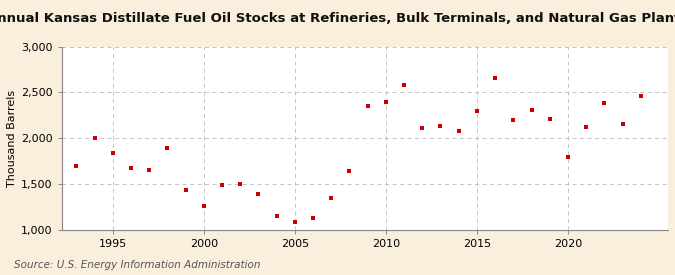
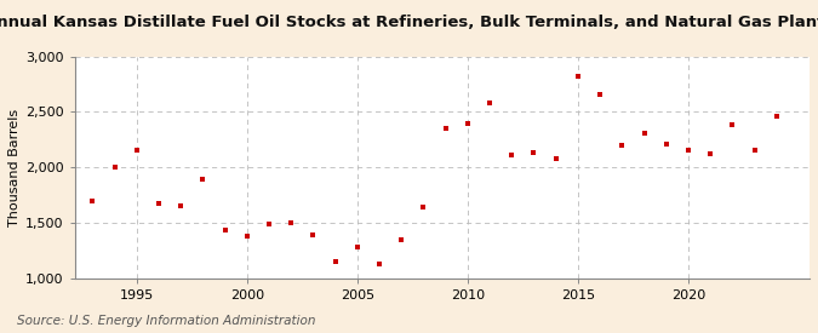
1995: 1,840 -> 2,160
2000: 1,260 -> 1,380
2005: 1,090 -> 1,280
2015: 2,300 -> 2,820
2020: 1,800 -> 2,160
